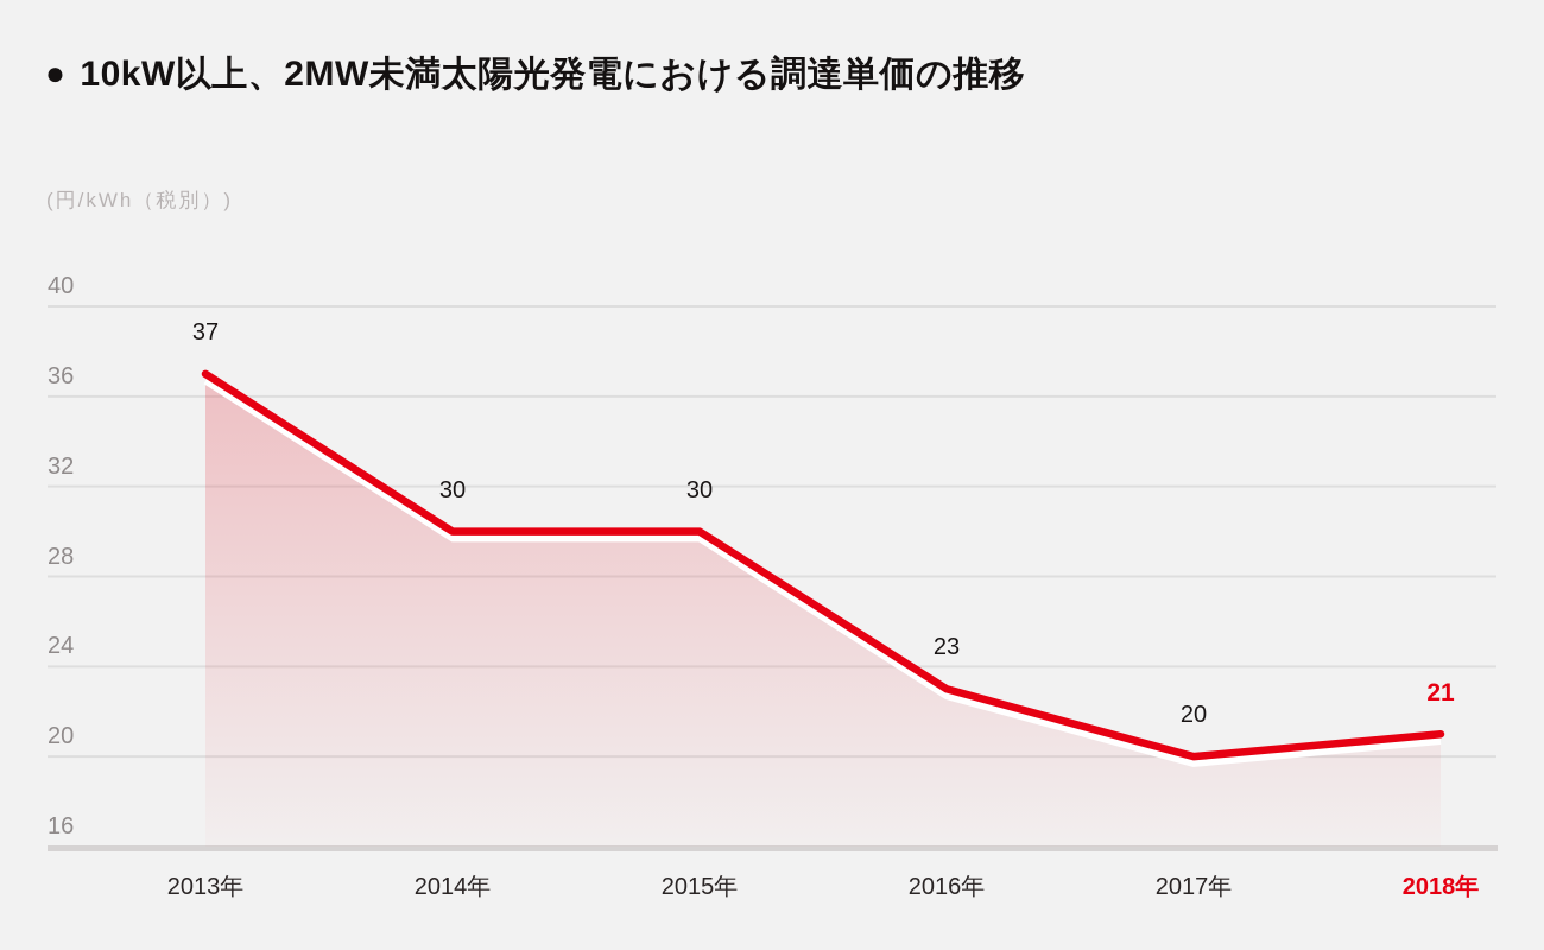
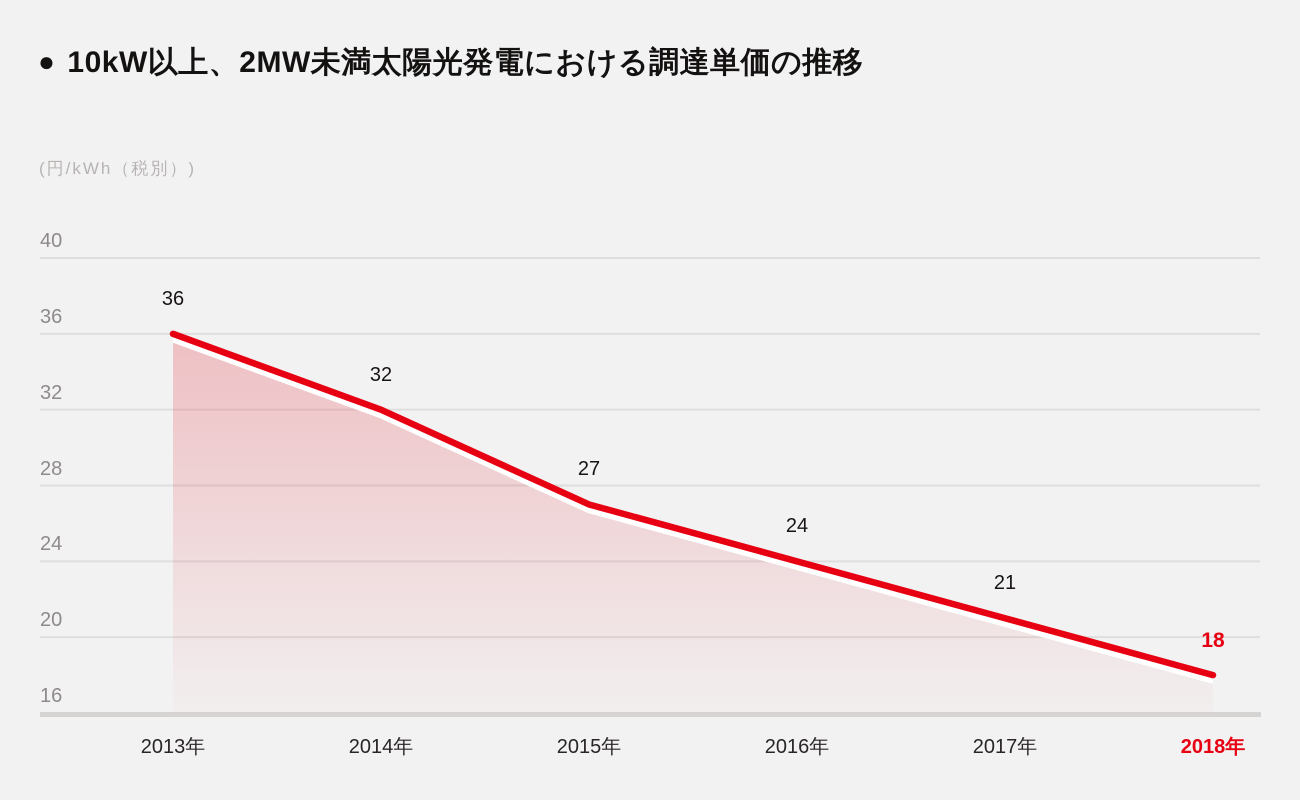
2013年: 37 -> 36
2014年: 30 -> 32
2015年: 30 -> 27
2016年: 23 -> 24
2017年: 20 -> 21
2018年: 21 -> 18
